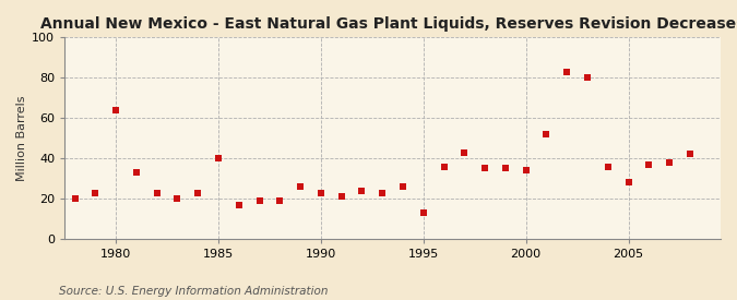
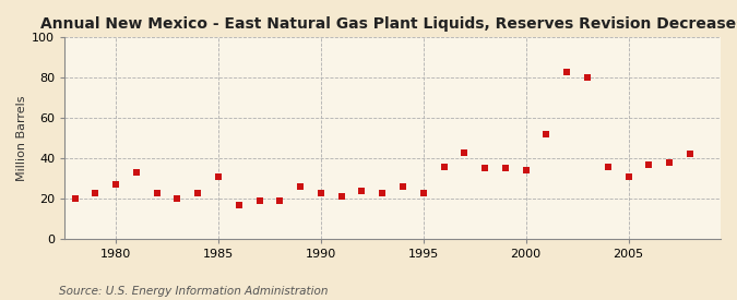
1980: 64 -> 27
1985: 40 -> 31
1995: 13 -> 23
2005: 28 -> 31
